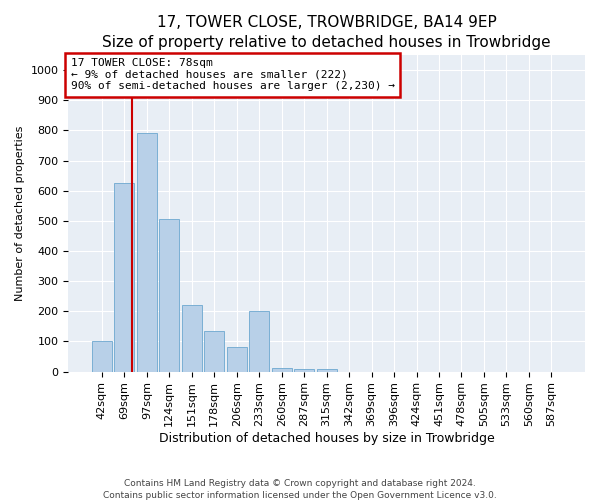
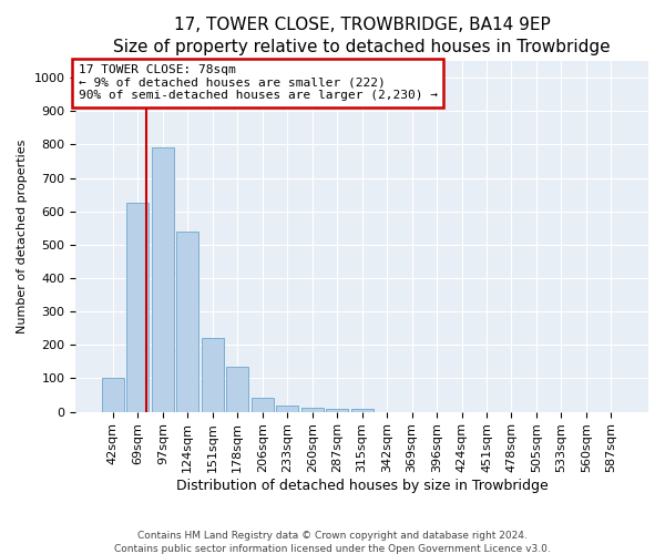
124sqm: 505 -> 540
206sqm: 80 -> 42
233sqm: 200 -> 18
